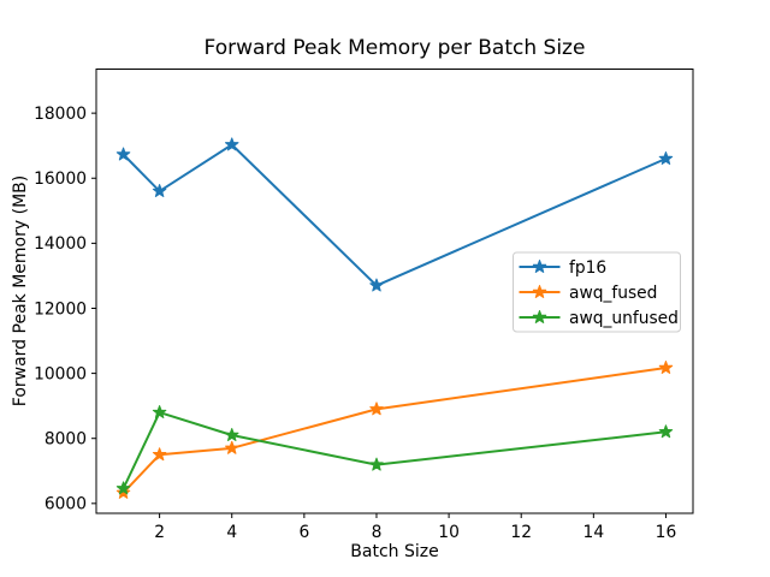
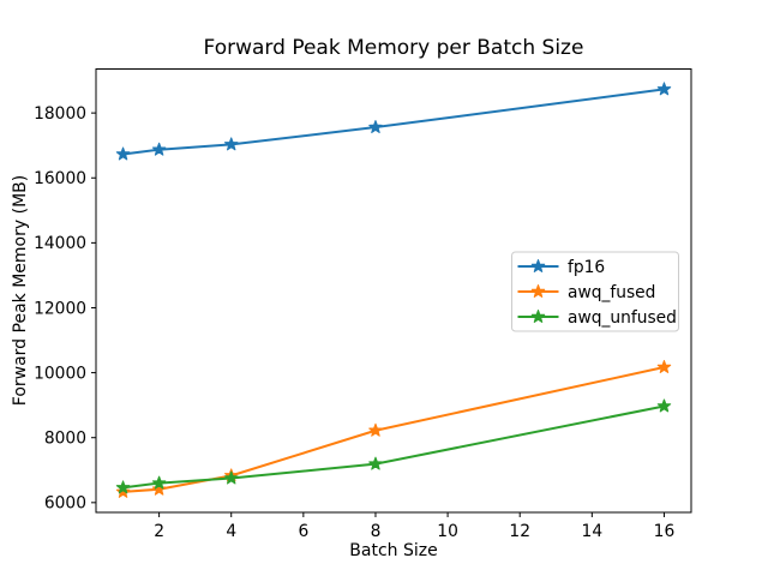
fp16/2: 15600 -> 16900
awq_fused/2: 7500 -> 6400
awq_unfused/2: 8800 -> 6600
awq_fused/4: 7700 -> 6800
awq_unfused/4: 8100 -> 6800
fp16/8: 12700 -> 17600
awq_fused/8: 8900 -> 8200
fp16/16: 16600 -> 18700
awq_unfused/16: 8200 -> 9000
